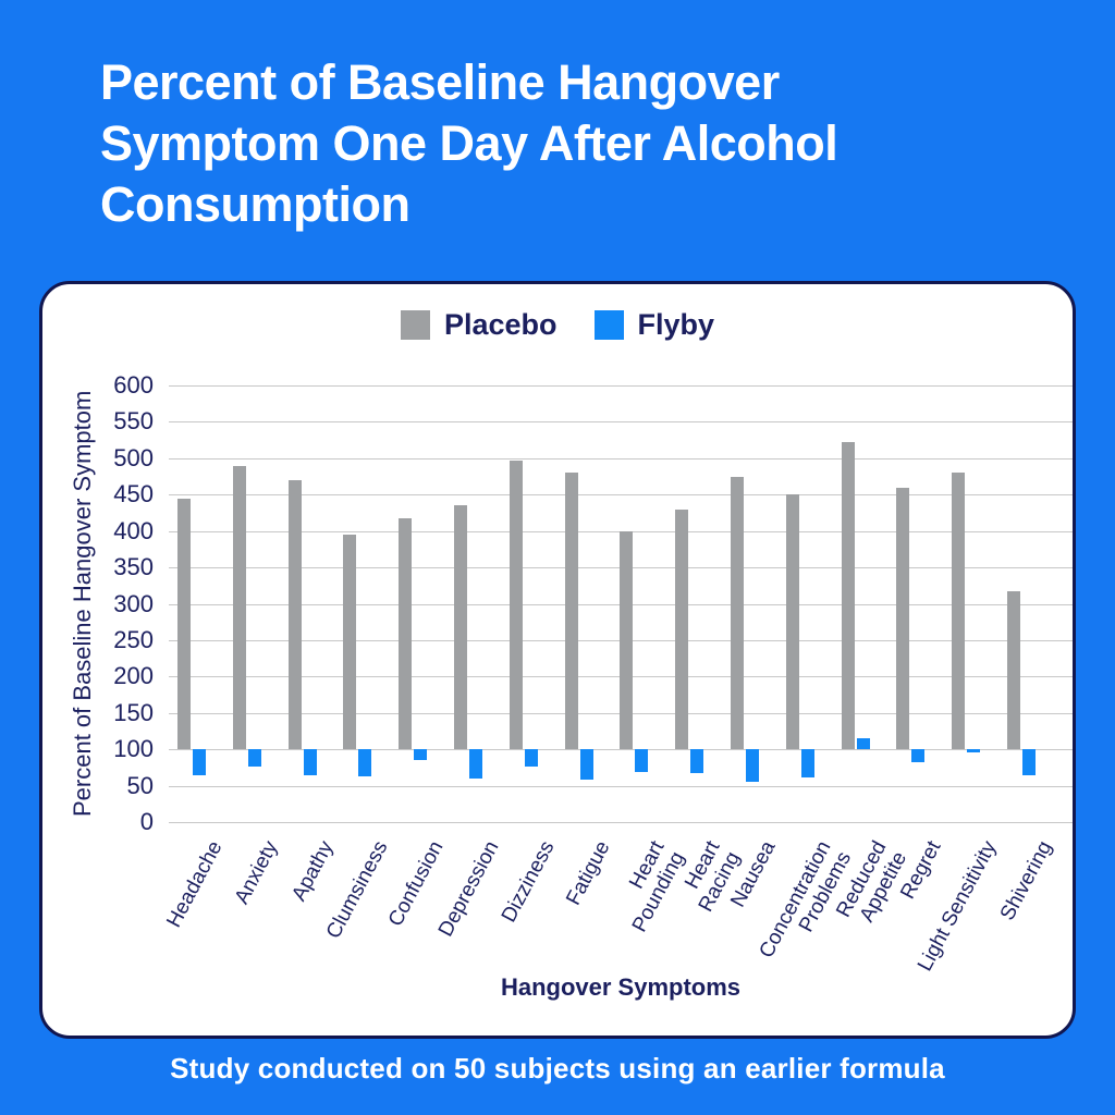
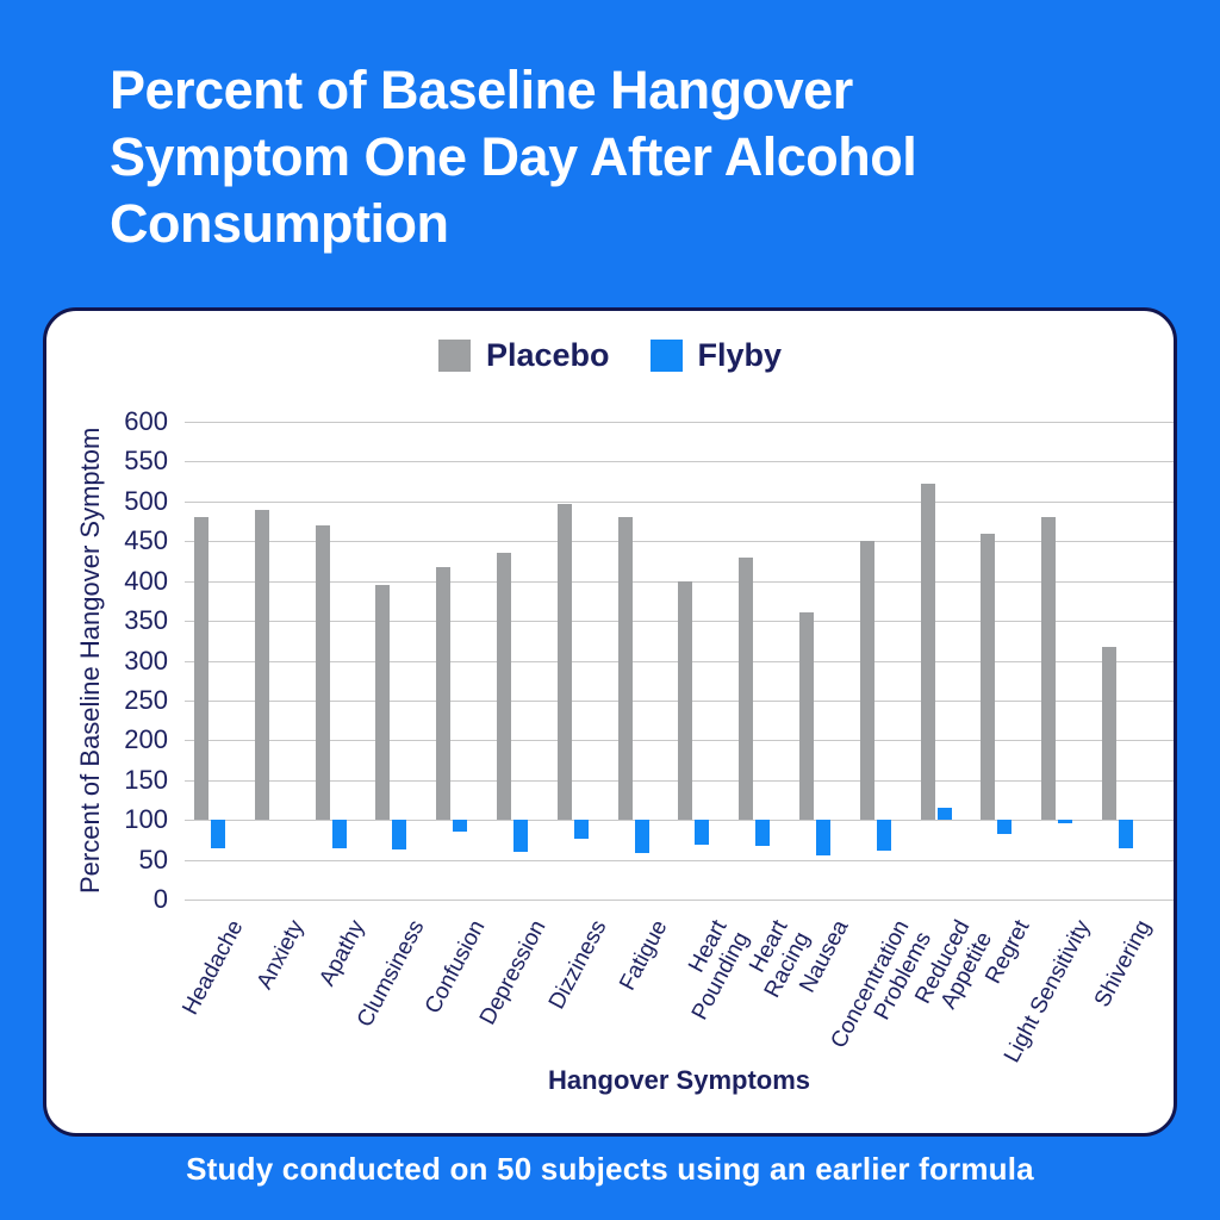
Placebo/Headache: 440 -> 480
Flyby/Anxiety: 80 -> 100
Placebo/Nausea: 470 -> 360
